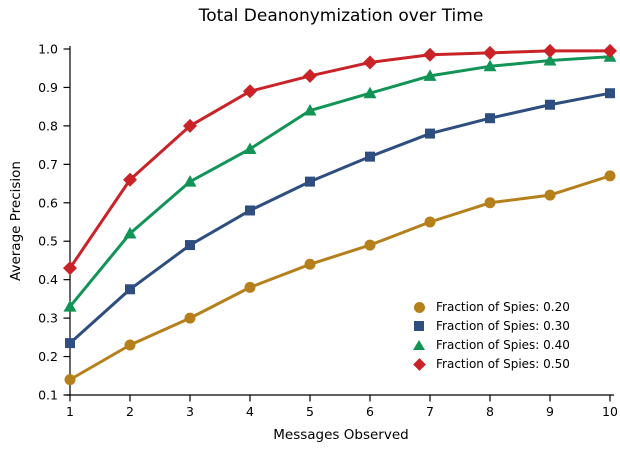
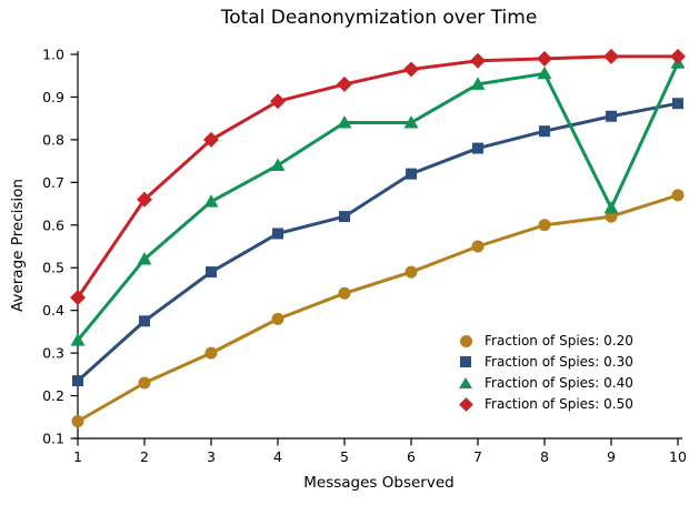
Fraction of Spies: 0.30/5: 0.66 -> 0.62
Fraction of Spies: 0.40/6: 0.89 -> 0.84
Fraction of Spies: 0.40/9: 0.97 -> 0.64
